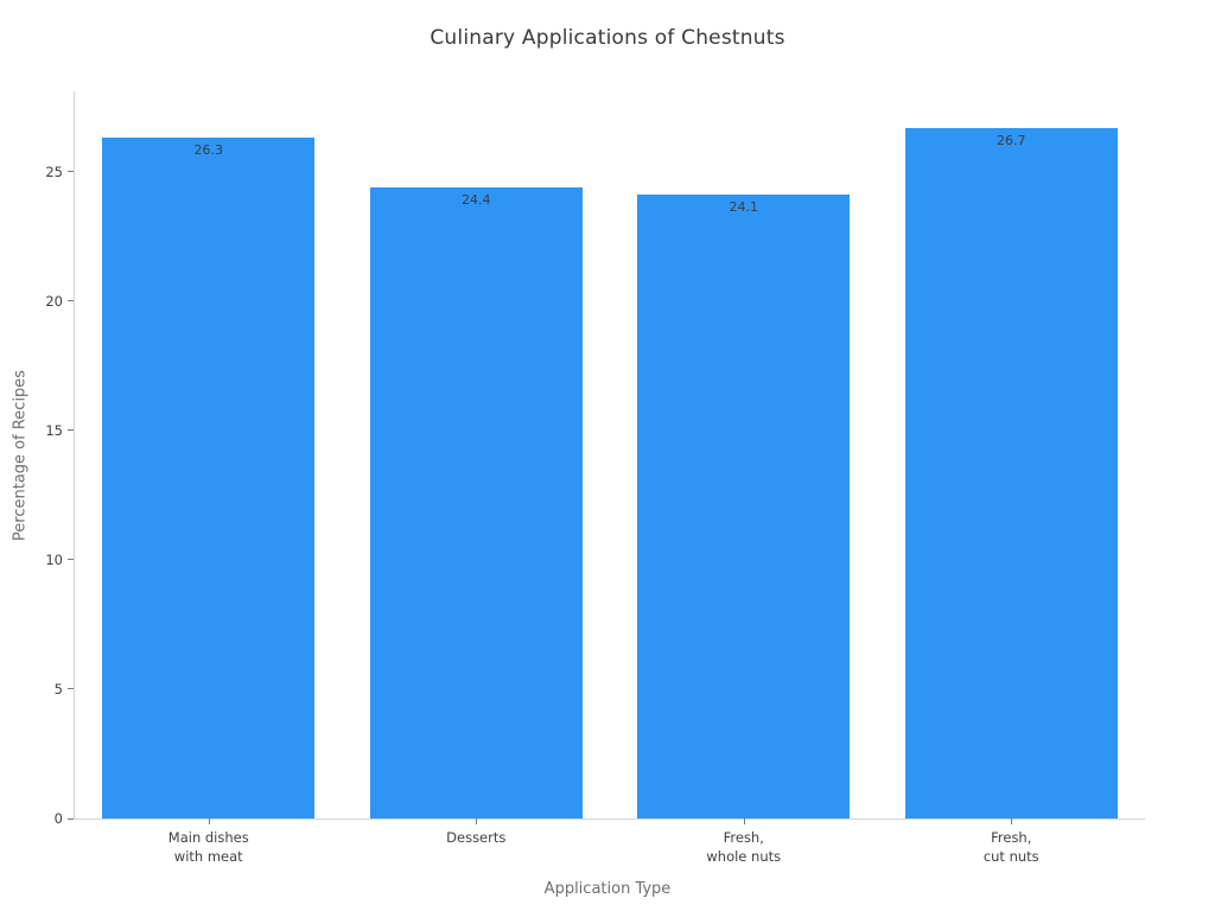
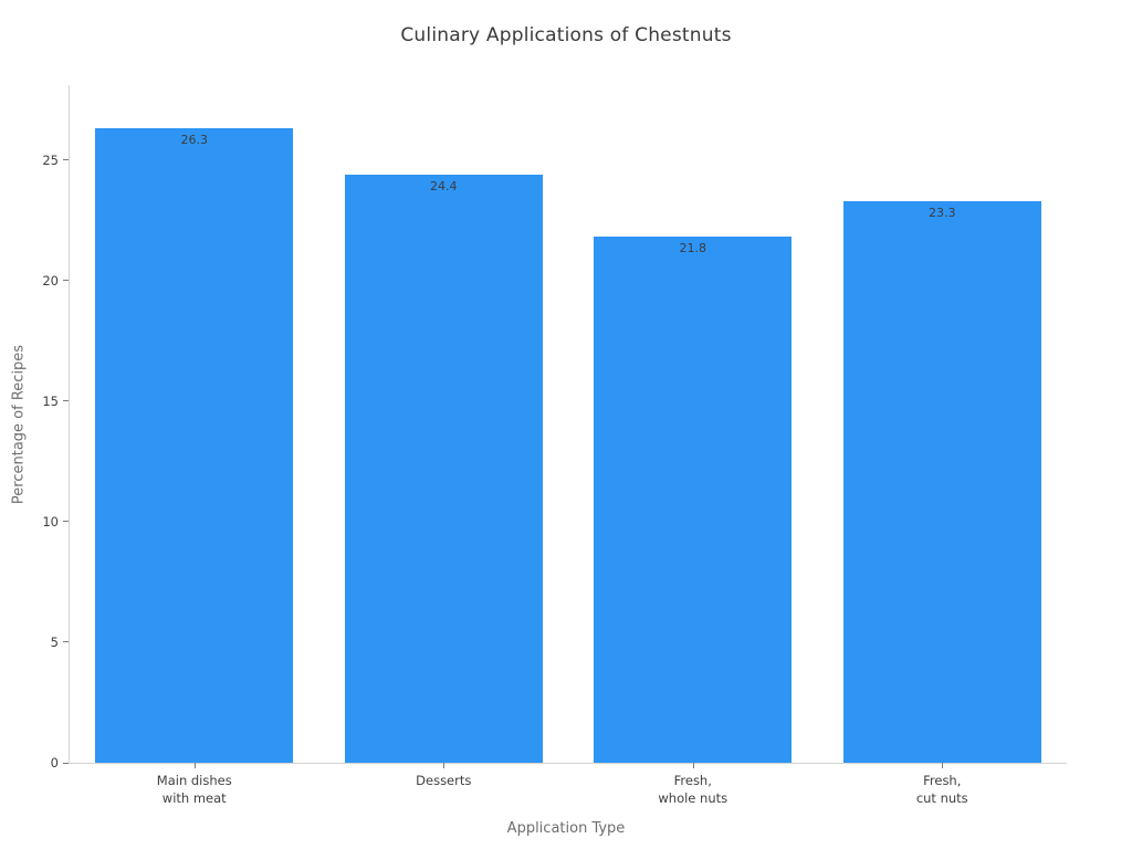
Fresh, whole nuts: 24.1 -> 21.8
Fresh, cut nuts: 26.7 -> 23.3
